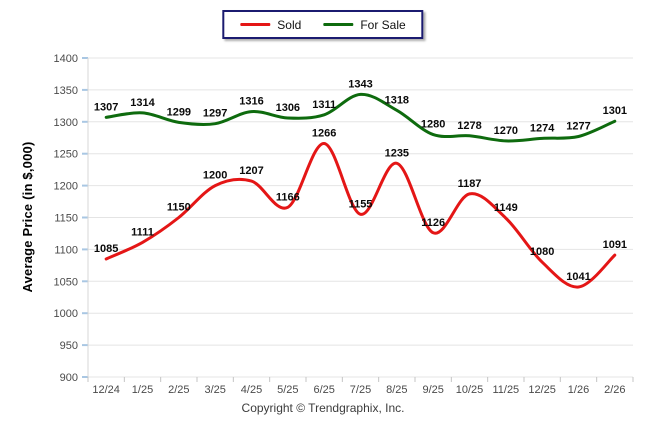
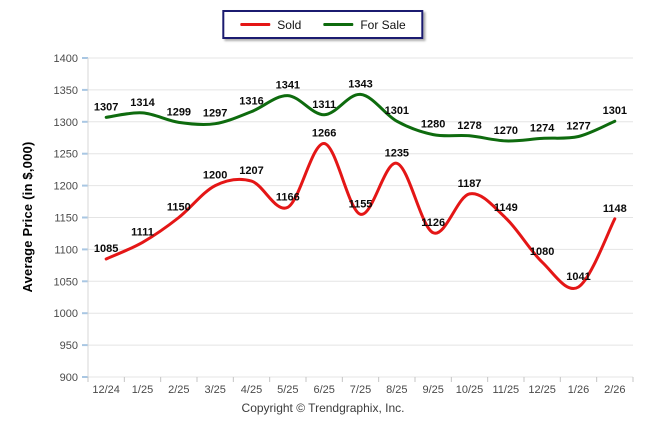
For Sale/5/25: 1306 -> 1341
For Sale/8/25: 1318 -> 1301
Sold/2/26: 1091 -> 1148
